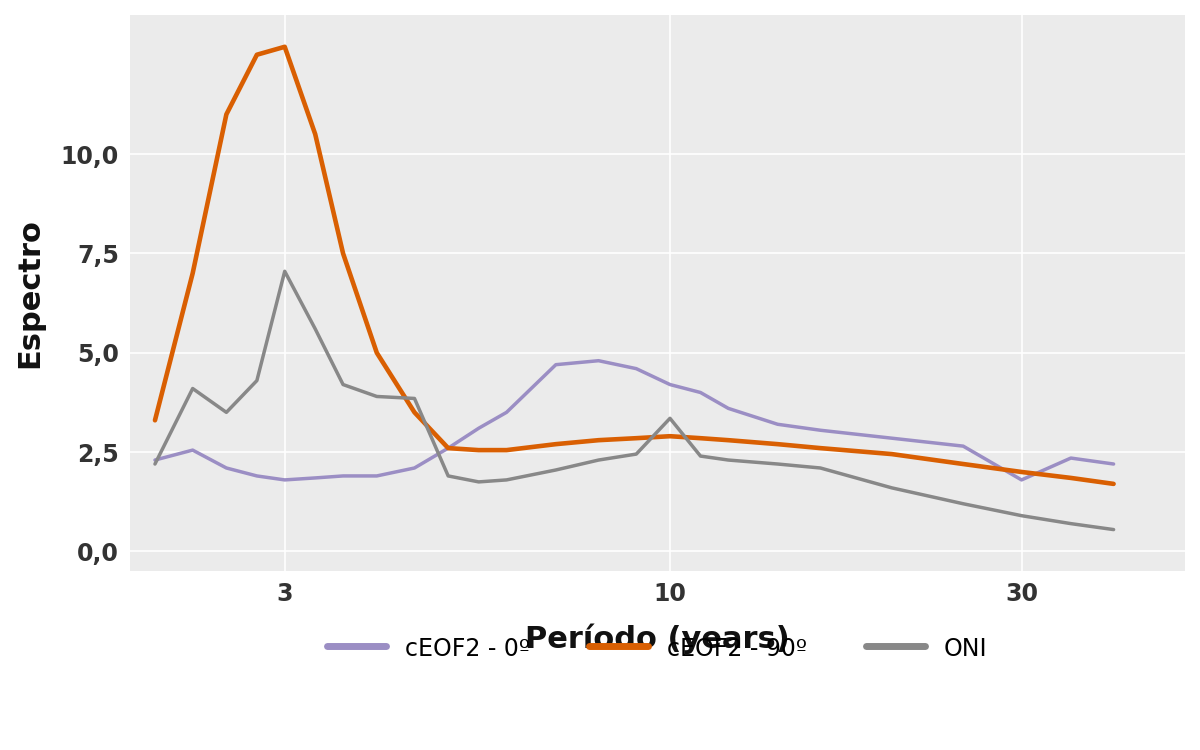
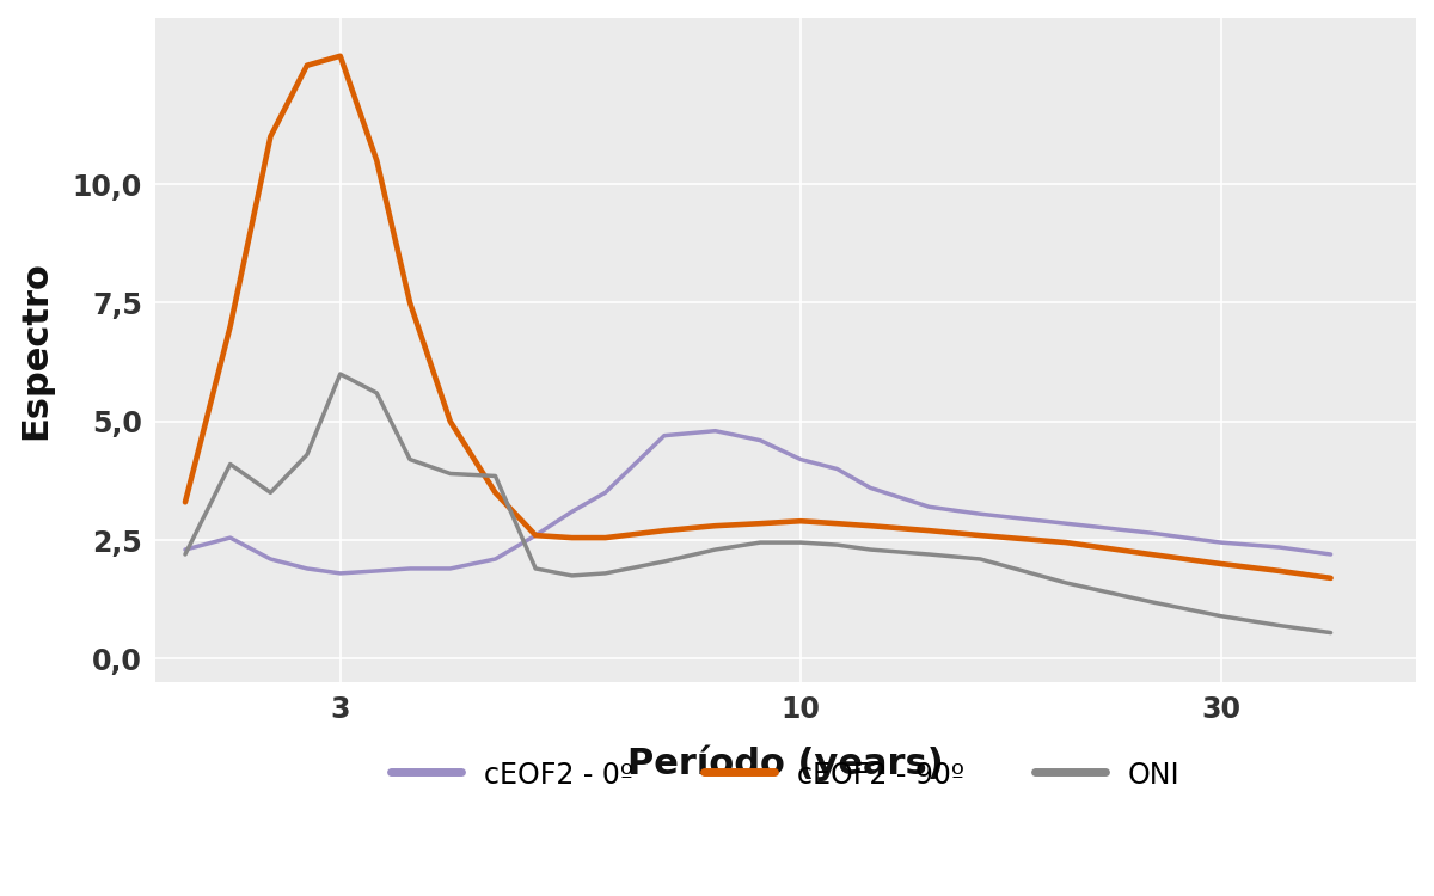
ONI/3: 7,05 -> 6,00
ONI/10: 3,35 -> 2,45
cEOF2 - 0º/30: 1,80 -> 2,45
